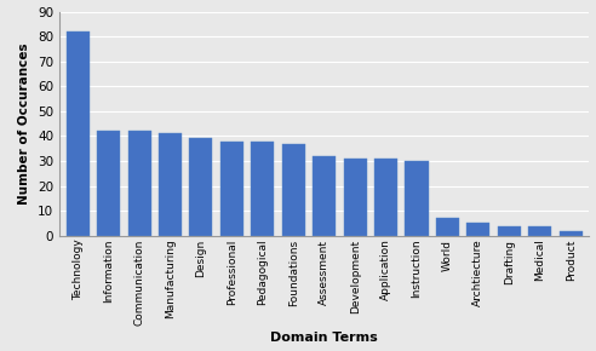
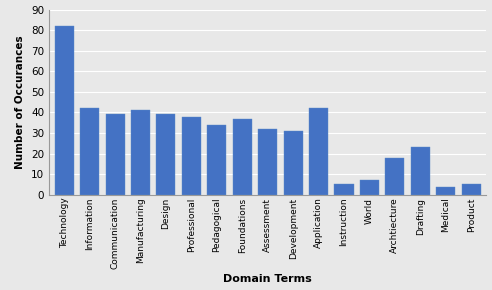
Communication: 42 -> 39
Pedagogical: 38 -> 34
Application: 31 -> 42
Instruction: 30 -> 5
Archtiecture: 5 -> 18
Drafting: 4 -> 23
Product: 2 -> 5
